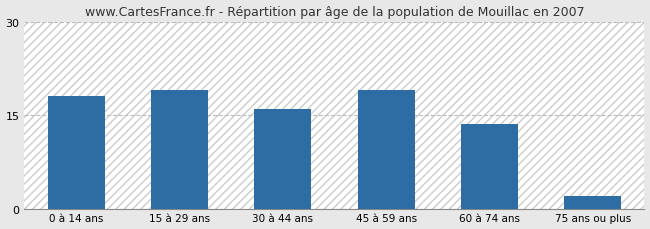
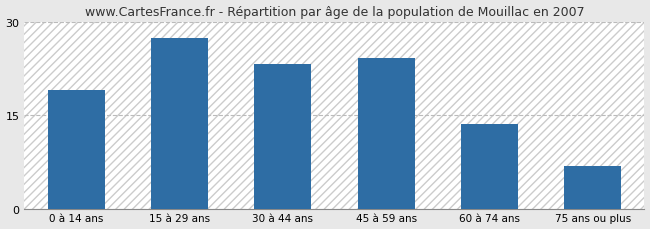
0 à 14 ans: 18.0 -> 19.0
15 à 29 ans: 19.0 -> 27.4
30 à 44 ans: 16.0 -> 23.2
45 à 59 ans: 19.0 -> 24.2
75 ans ou plus: 2.0 -> 6.8
